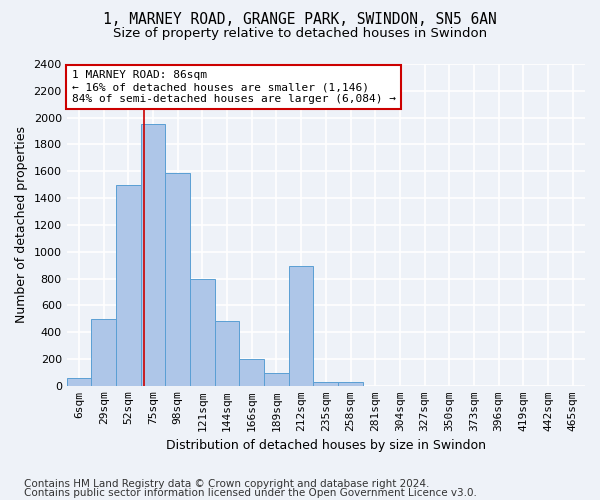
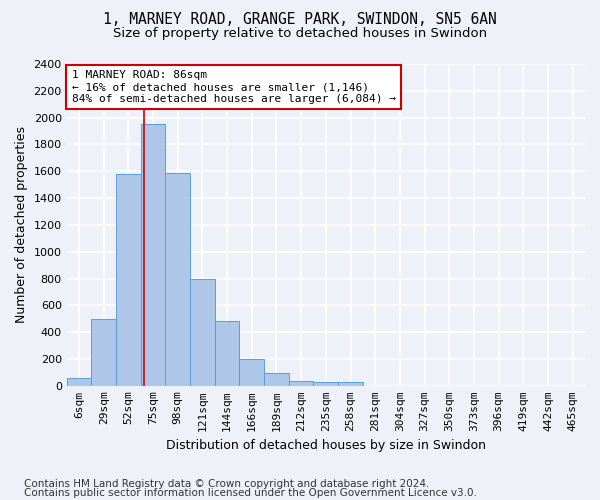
52sqm: 1500 -> 1580
212sqm: 890 -> 40
